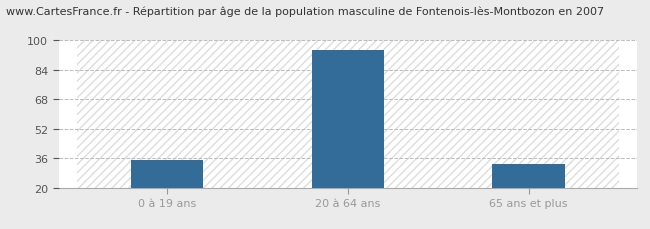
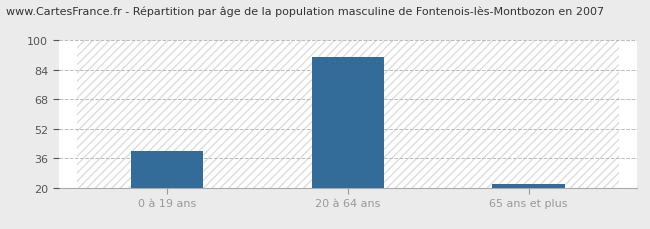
0 à 19 ans: 35 -> 40
20 à 64 ans: 95 -> 91
65 ans et plus: 33 -> 22
